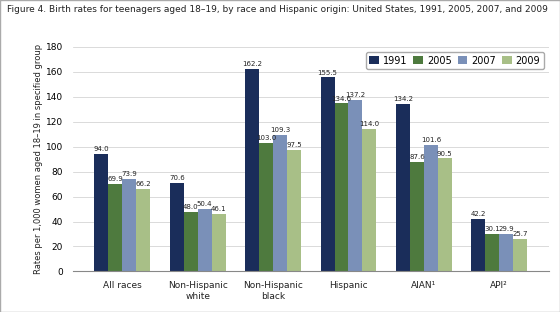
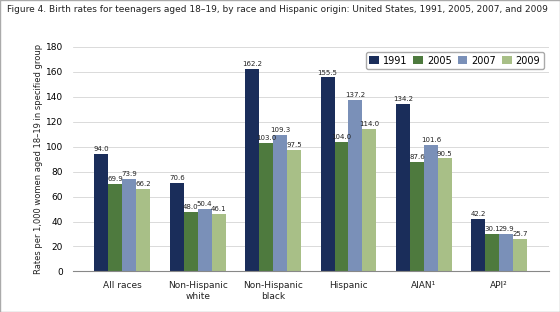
2005/Hispanic: 135 -> 104
